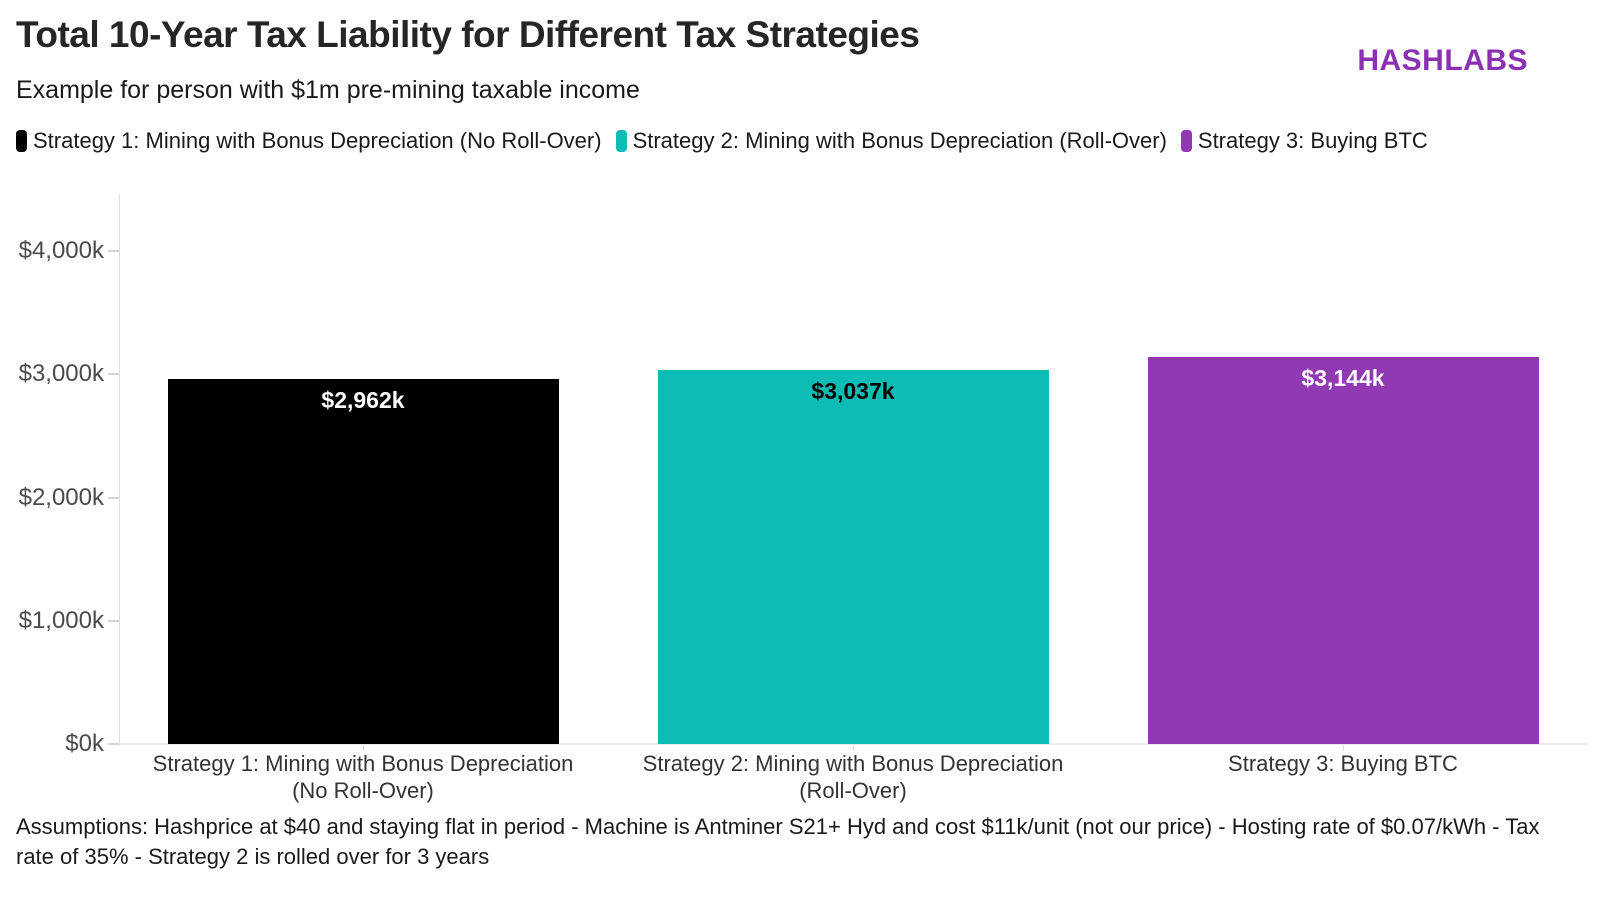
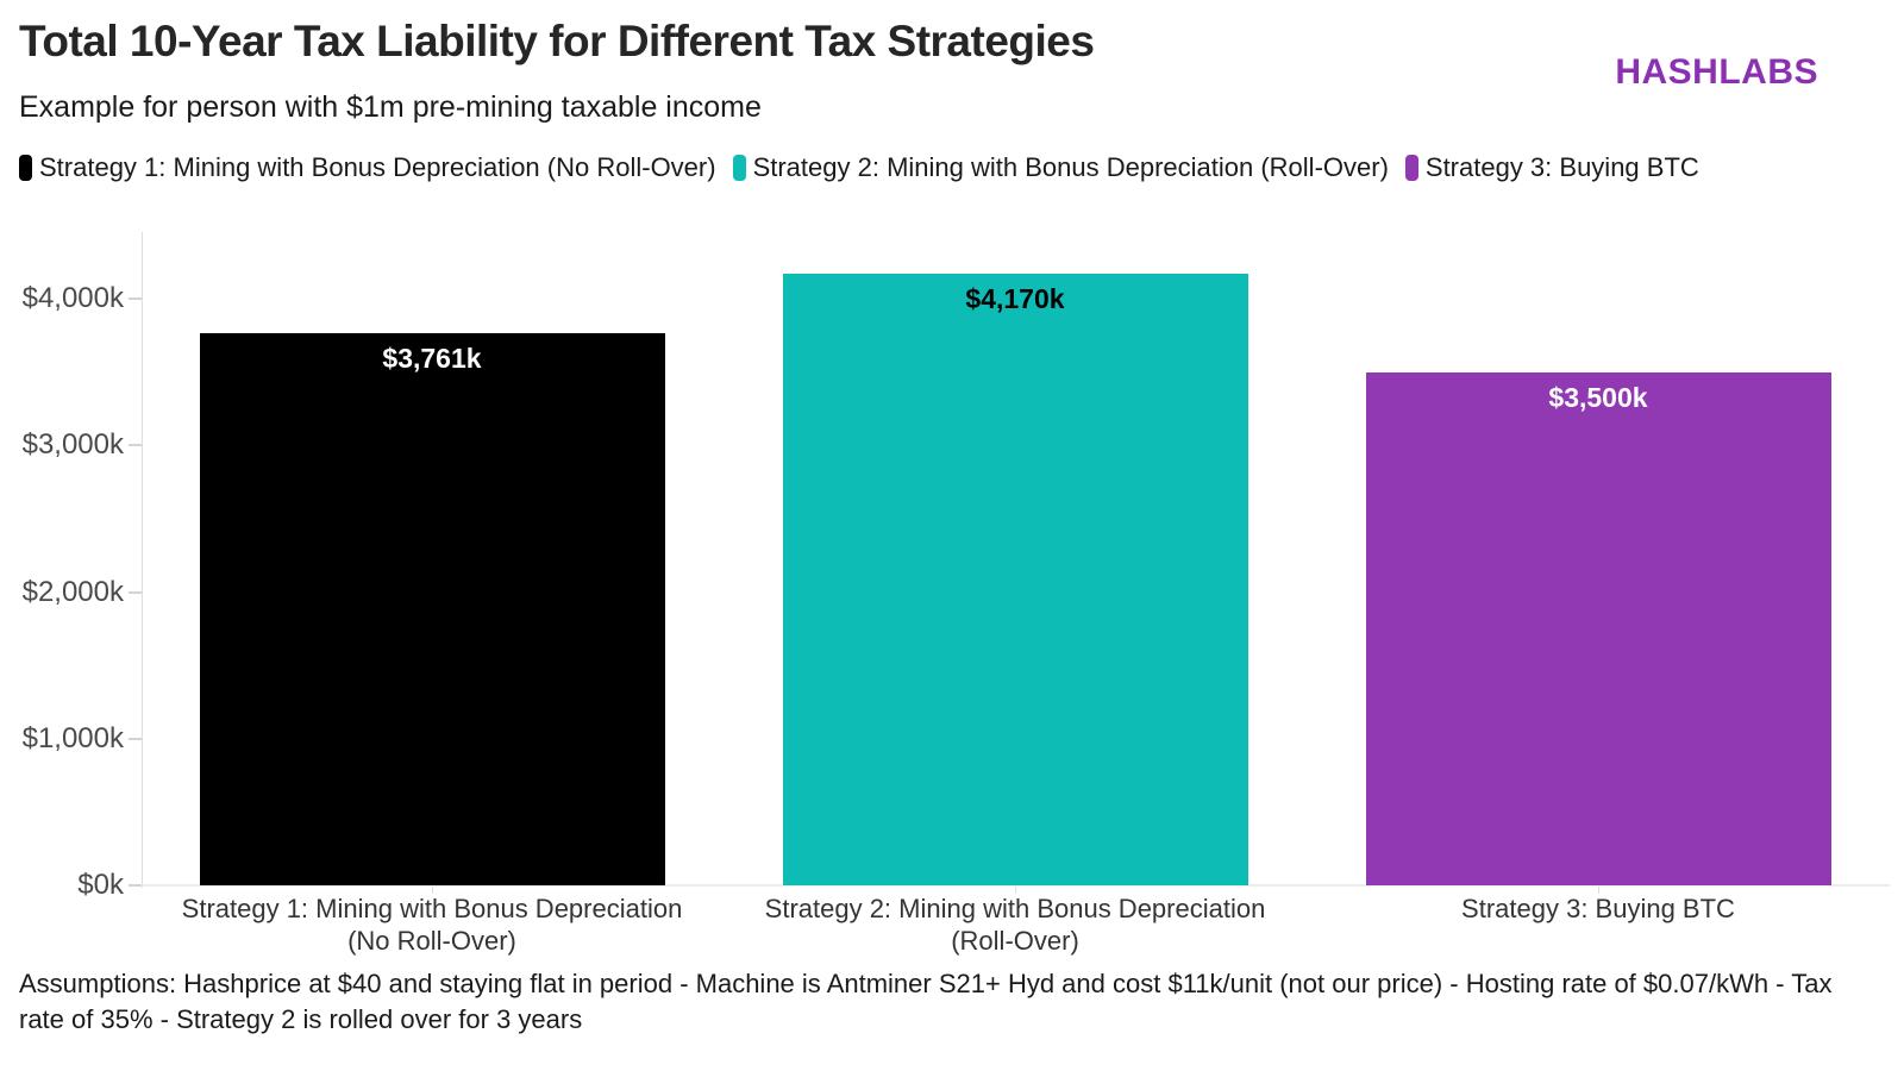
Strategy 1: Mining with Bonus Depreciation (No Roll-Over): $2,962k -> $3,761k
Strategy 2: Mining with Bonus Depreciation (Roll-Over): $3,037k -> $4,170k
Strategy 3: Buying BTC: $3,144k -> $3,500k
